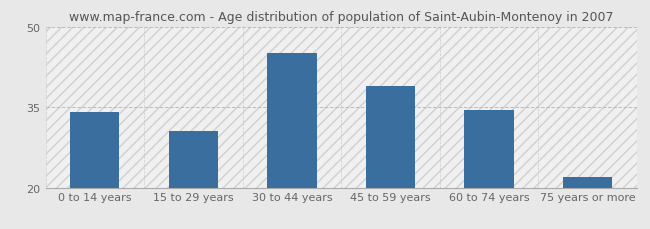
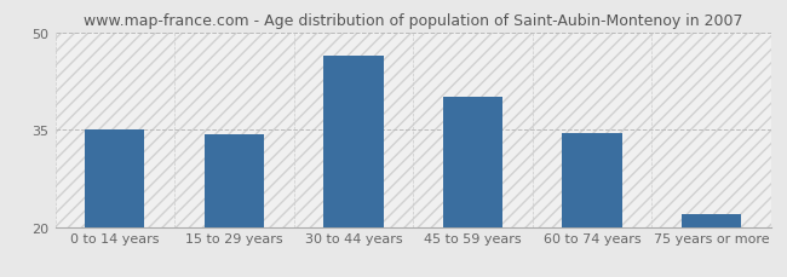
0 to 14 years: 34.0 -> 35.0
15 to 29 years: 30.5 -> 34.2
30 to 44 years: 45.0 -> 46.4
45 to 59 years: 39.0 -> 40.0
